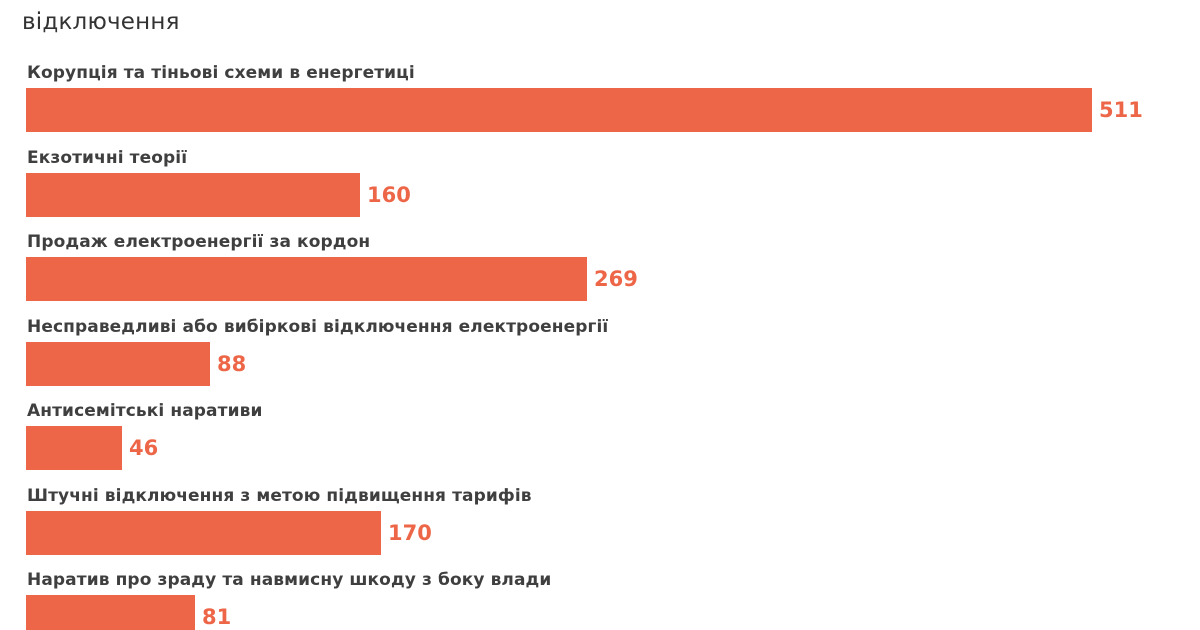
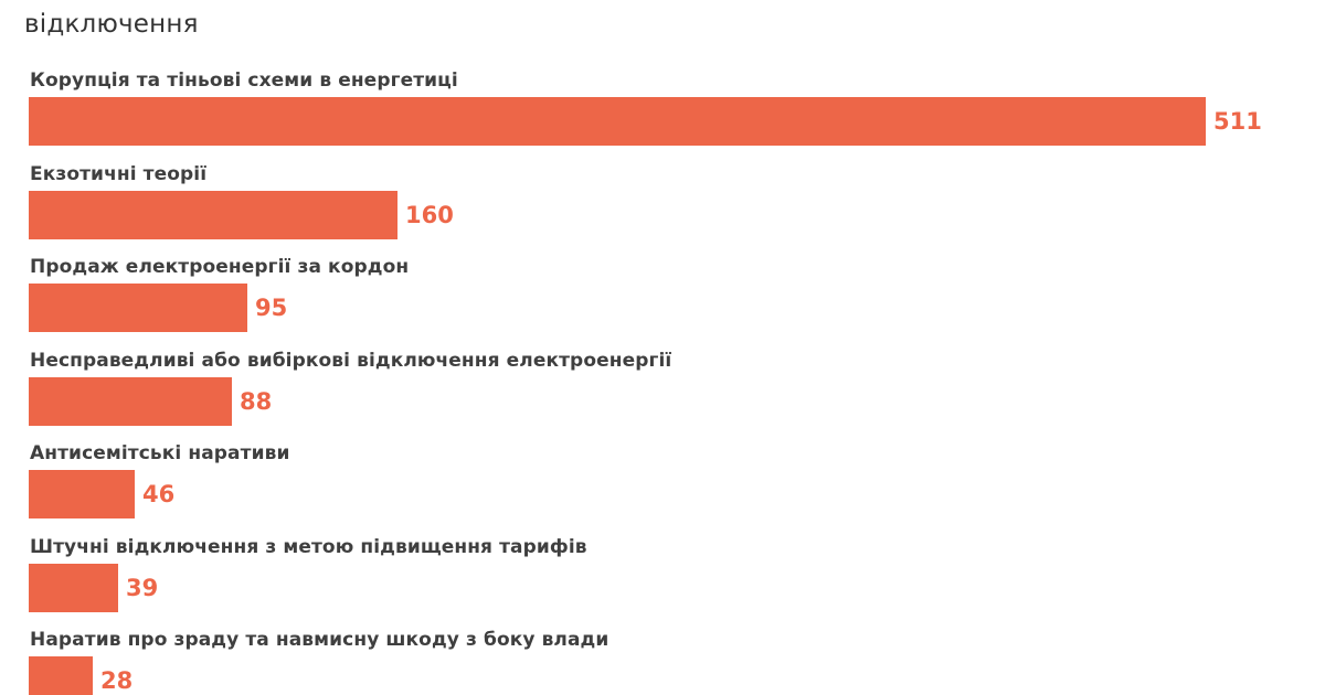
Продаж електроенергії за кордон: 269 -> 95
Штучні відключення з метою підвищення тарифів: 170 -> 39
Наратив про зраду та навмисну шкоду з боку влади: 81 -> 28
